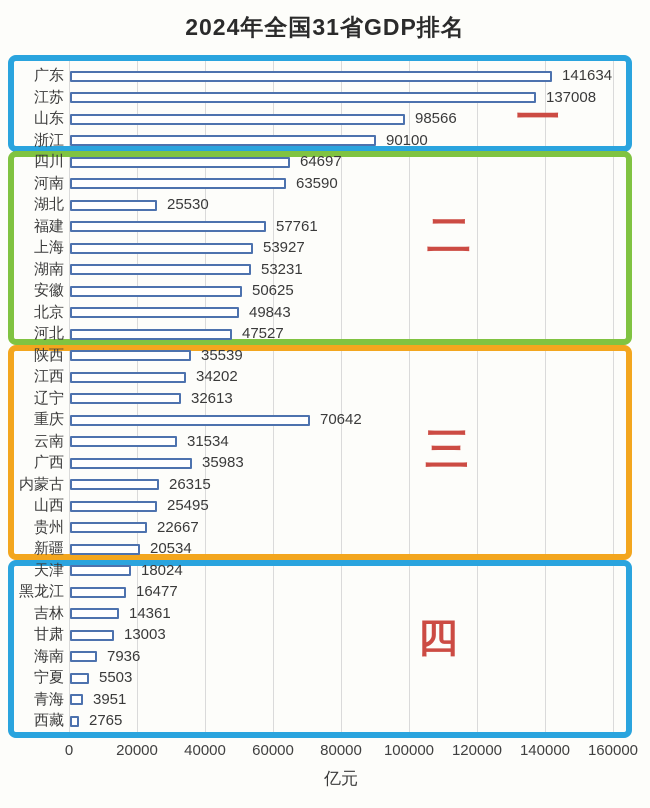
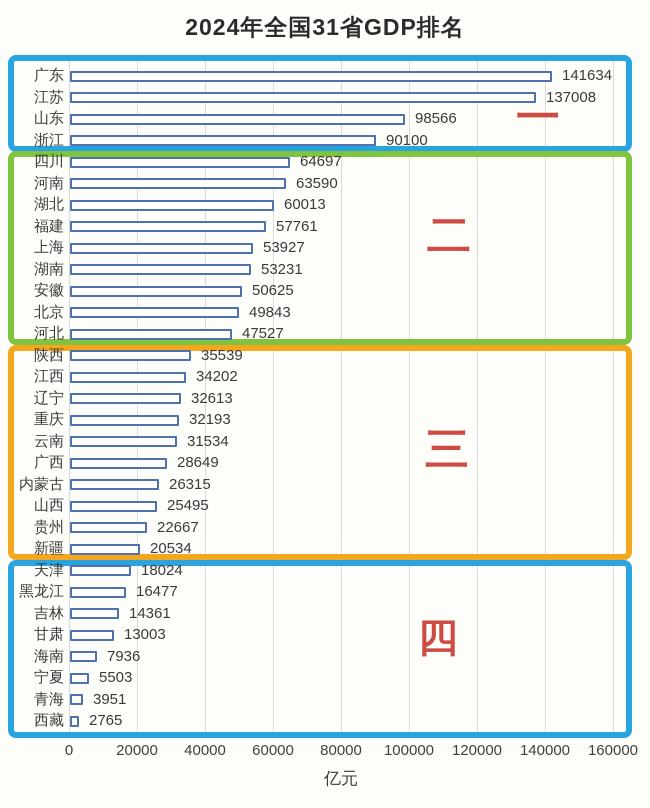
湖北: 25530 -> 60013
重庆: 70642 -> 32193
广西: 35983 -> 28649
